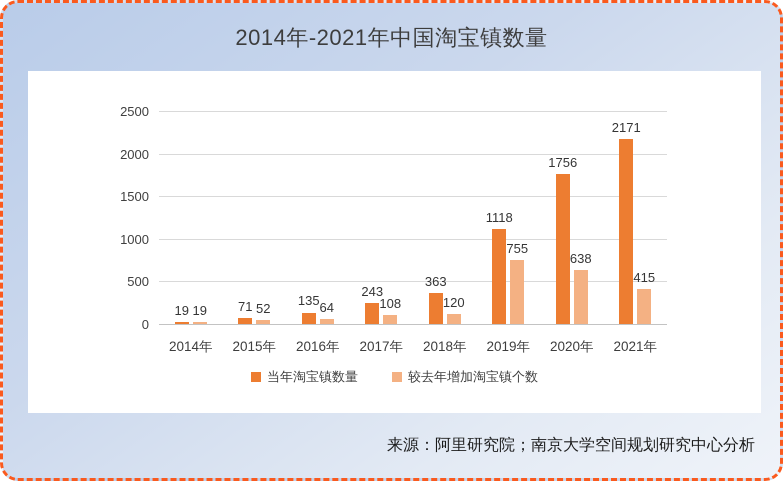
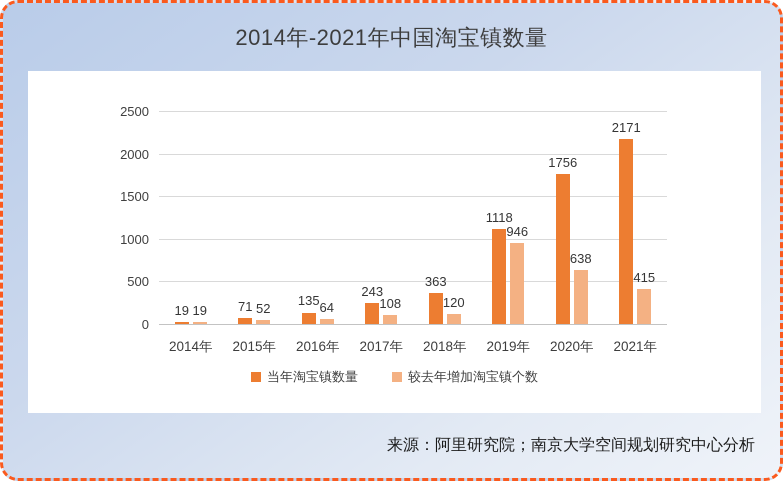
较去年增加淘宝镇个数/2019年: 755 -> 946
